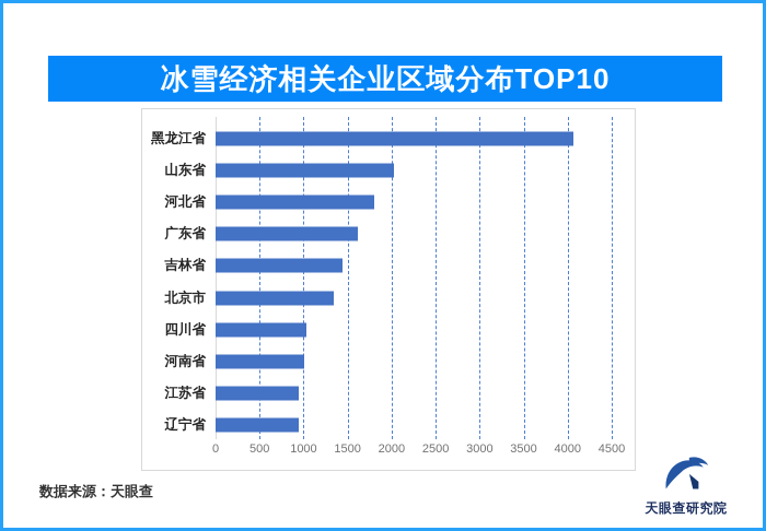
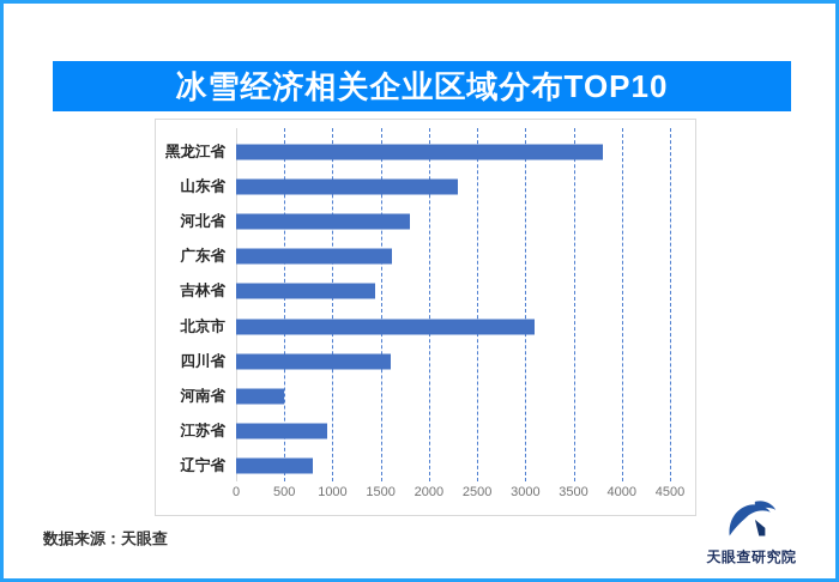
黑龙江省: 4100 -> 3800
山东省: 2000 -> 2300
北京市: 1300 -> 3100
四川省: 1000 -> 1600
河南省: 1000 -> 500
辽宁省: 900 -> 800
